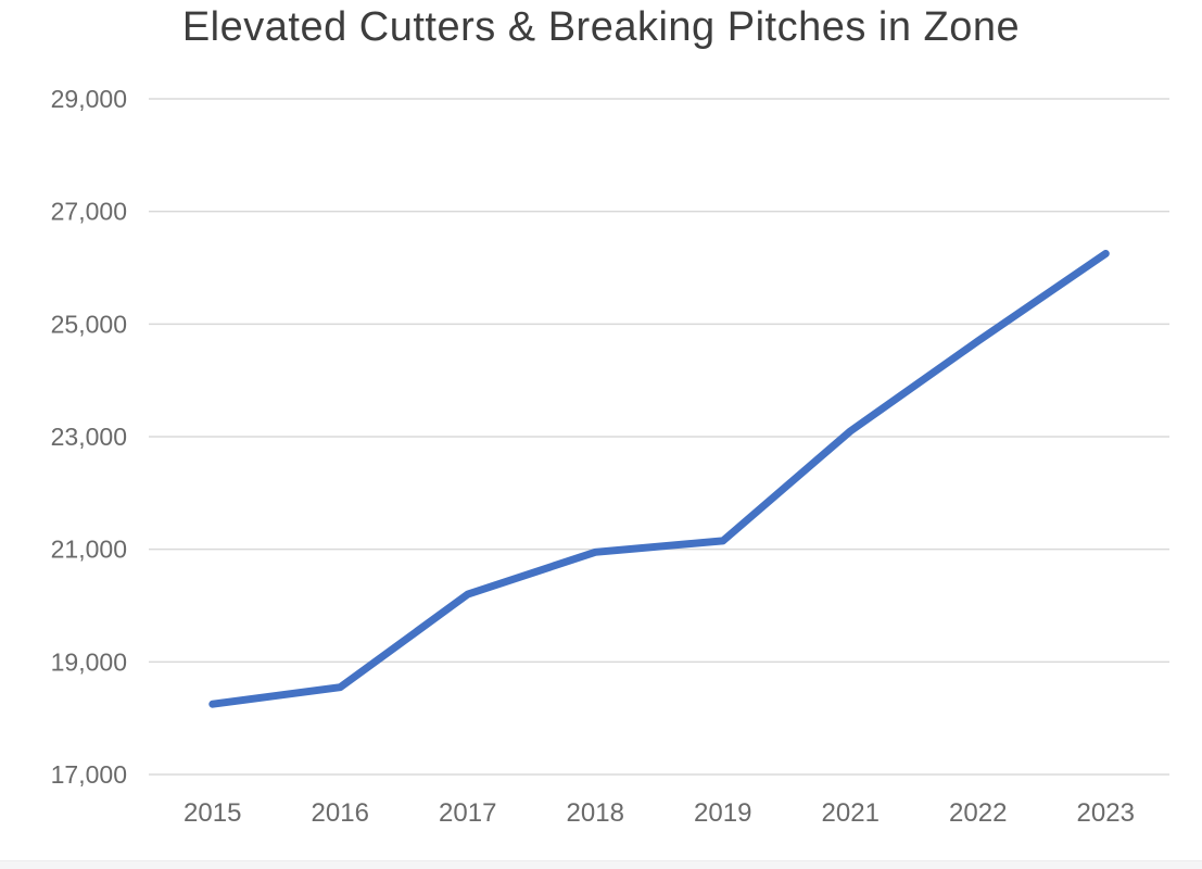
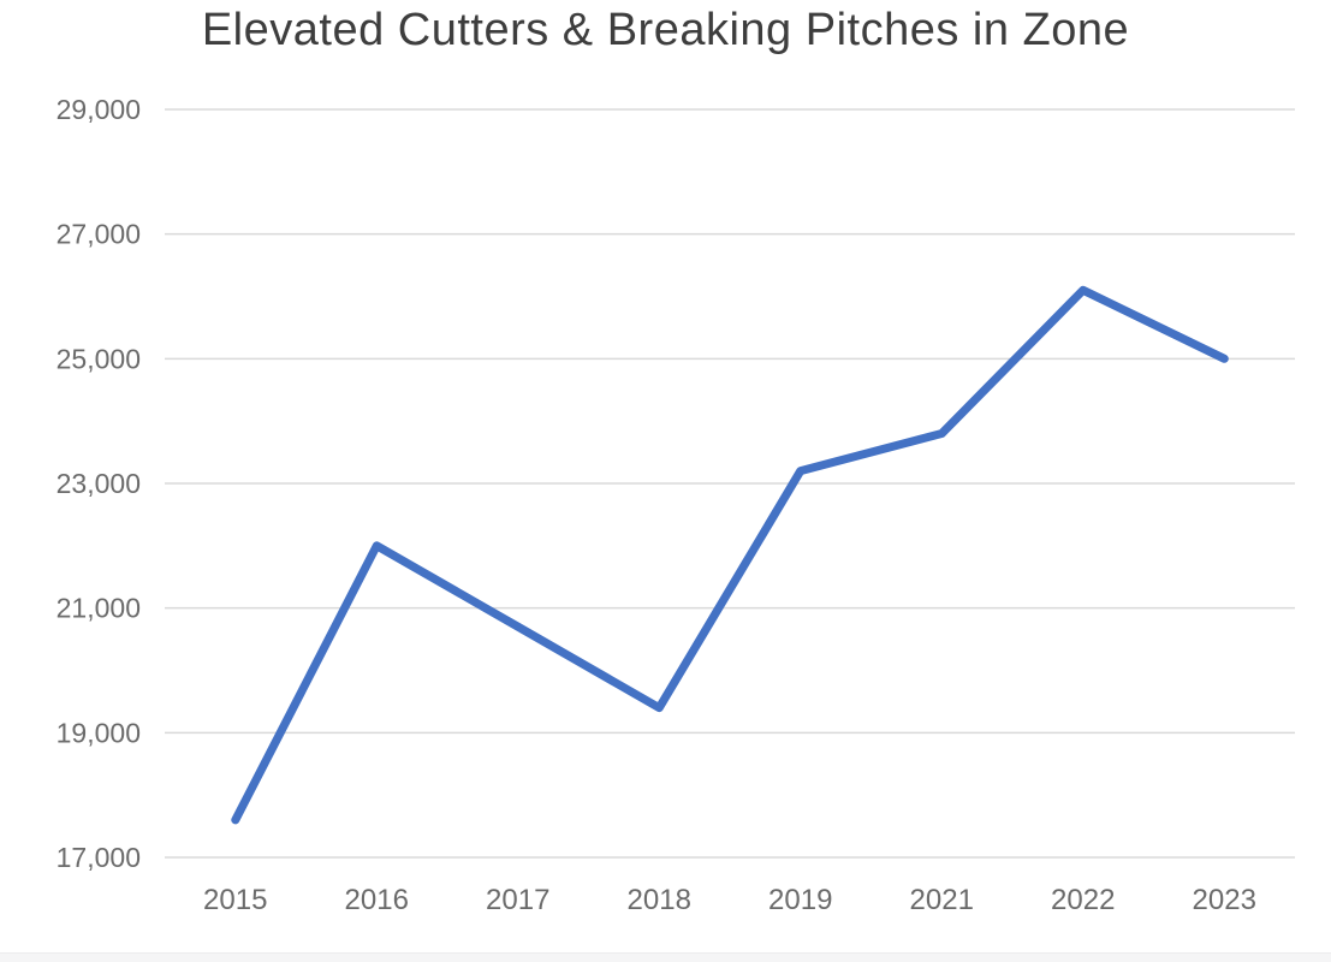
2015: 18200 -> 17600
2016: 18600 -> 22000
2017: 20200 -> 20700
2018: 21000 -> 19400
2019: 21200 -> 23200
2021: 23100 -> 23800
2022: 24700 -> 26100
2023: 26200 -> 25000
